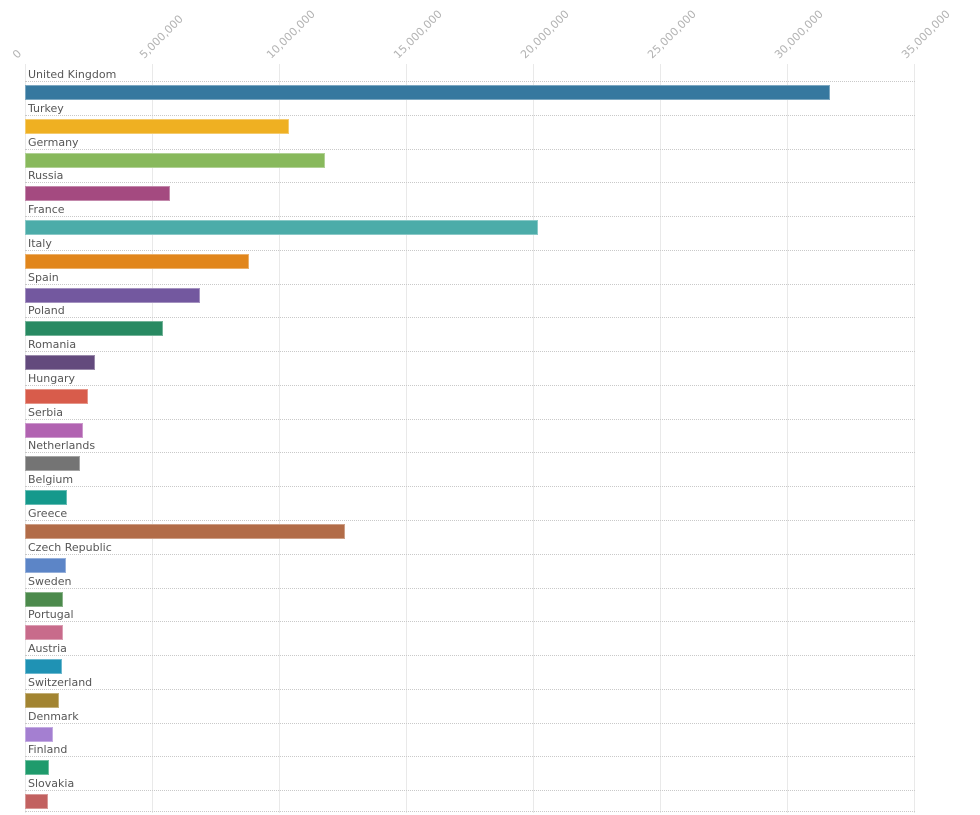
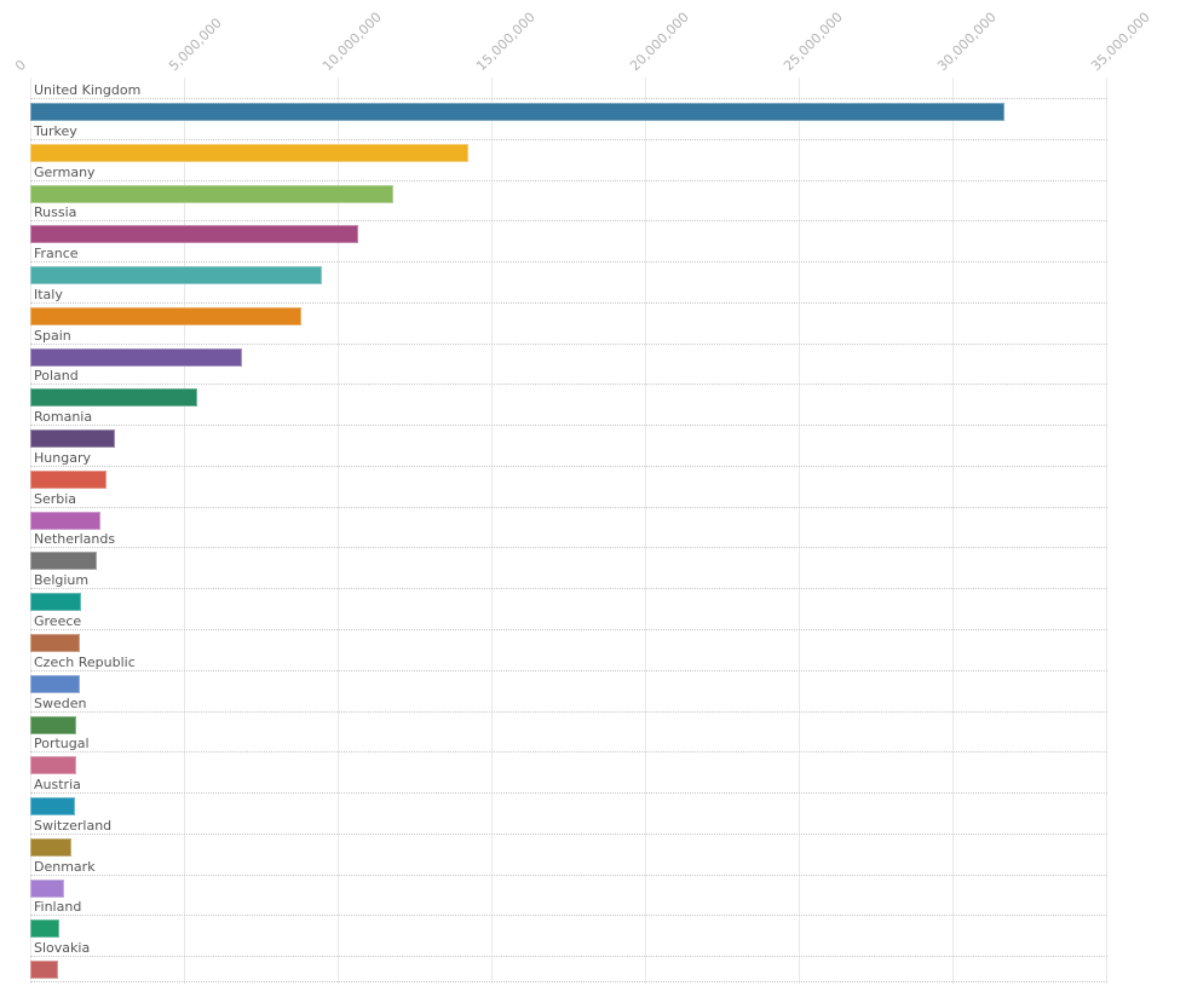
Turkey: 10400000 -> 14200000
Russia: 5700000 -> 10600000
France: 20200000 -> 9500000
Greece: 12600000 -> 1600000
